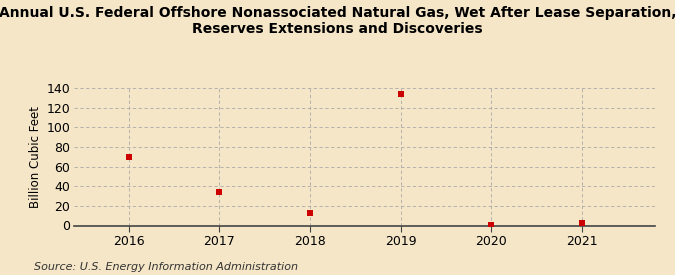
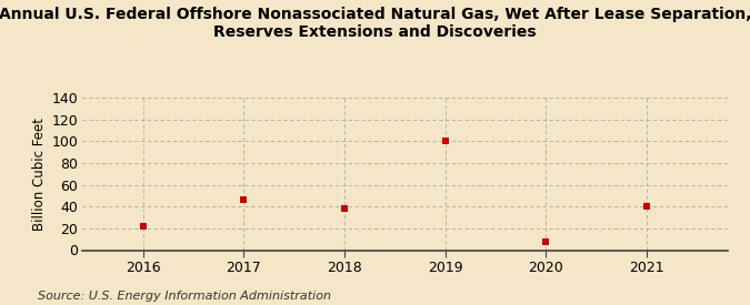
2016: 70 -> 22
2017: 34 -> 46
2018: 13 -> 38
2019: 134 -> 100
2020: 1 -> 8
2021: 2 -> 40
